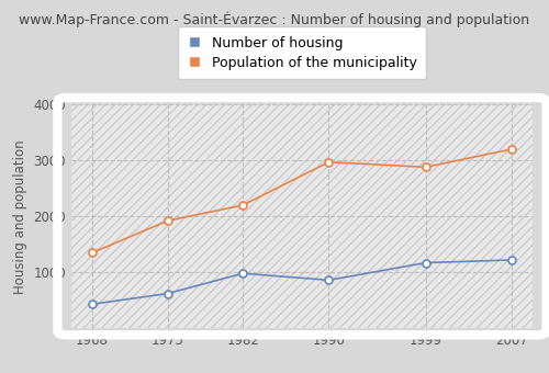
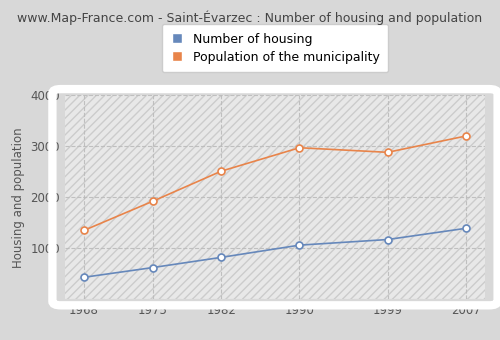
Number of housing/1982: 980 -> 820
Population of the municipality/1982: 2200 -> 2510
Number of housing/1990: 860 -> 1060
Number of housing/2007: 1220 -> 1390
